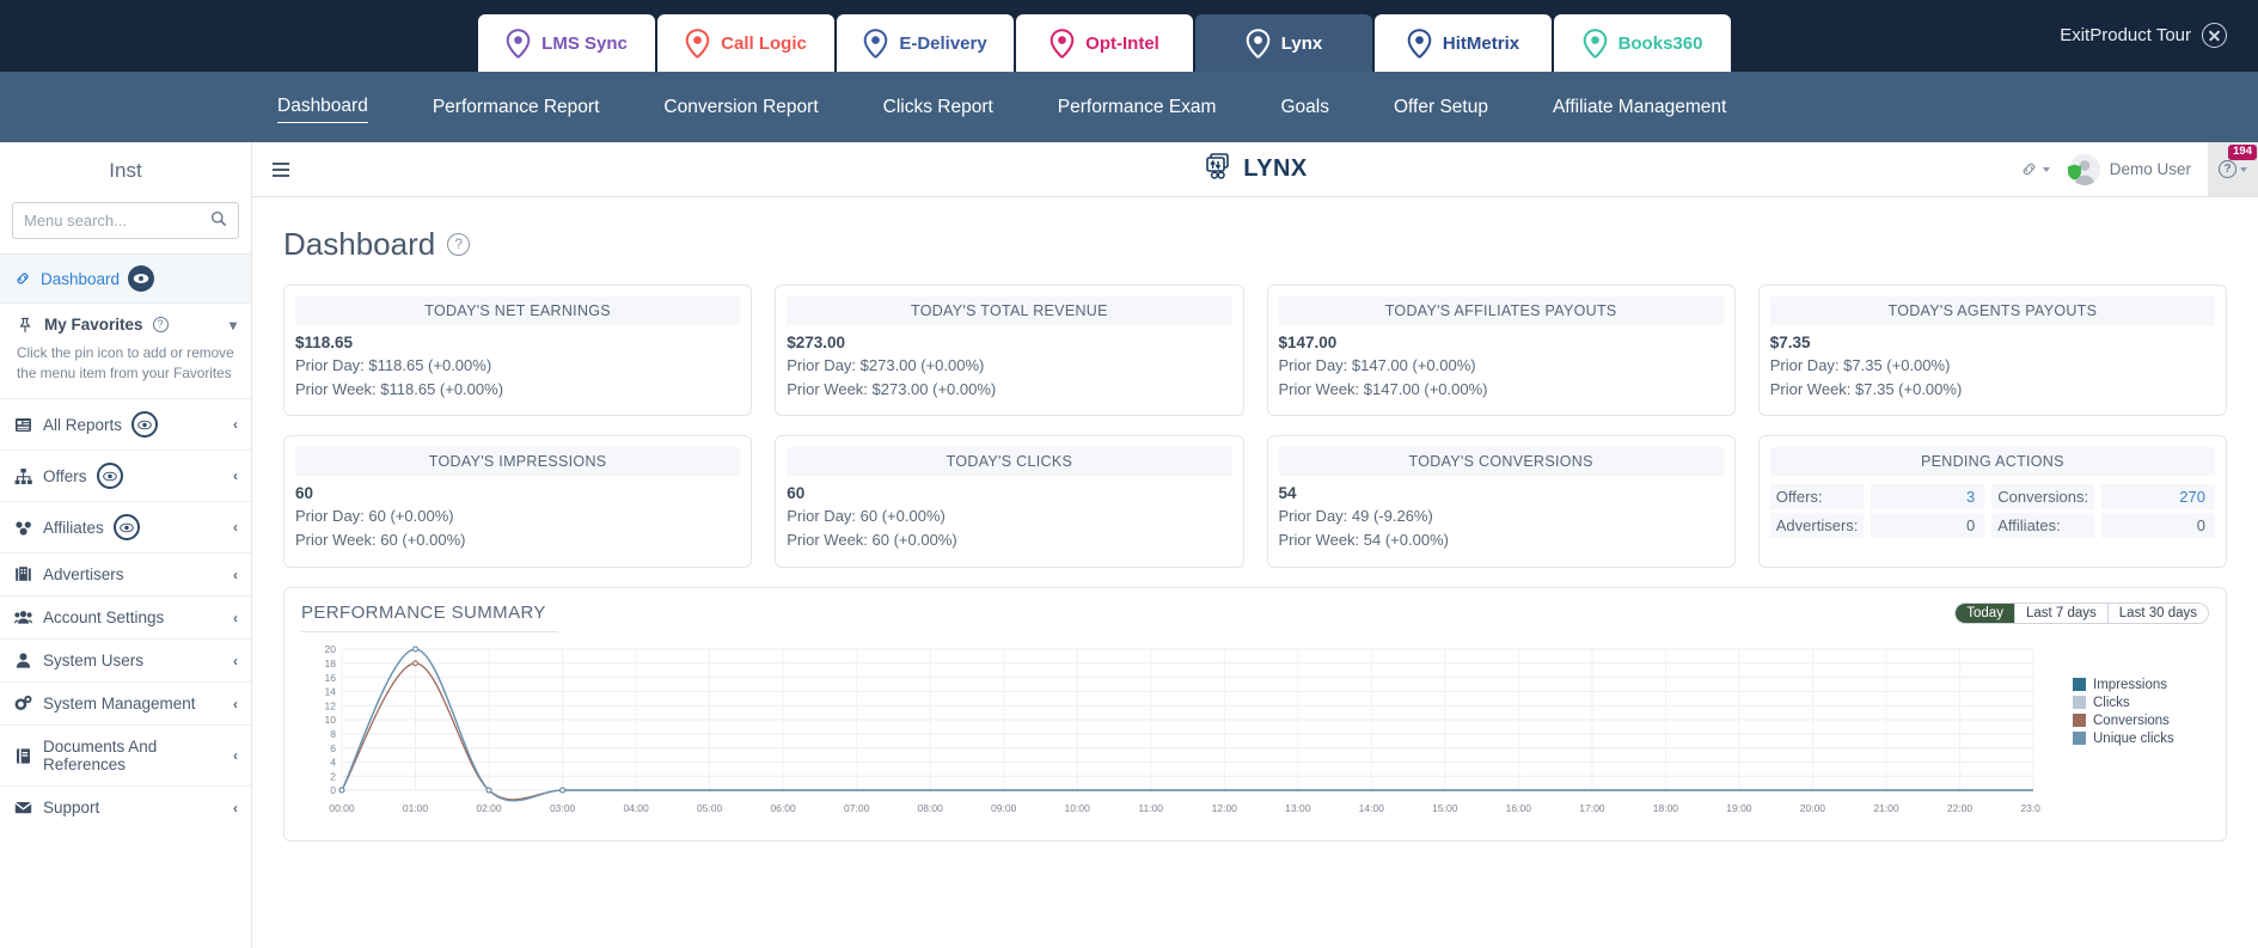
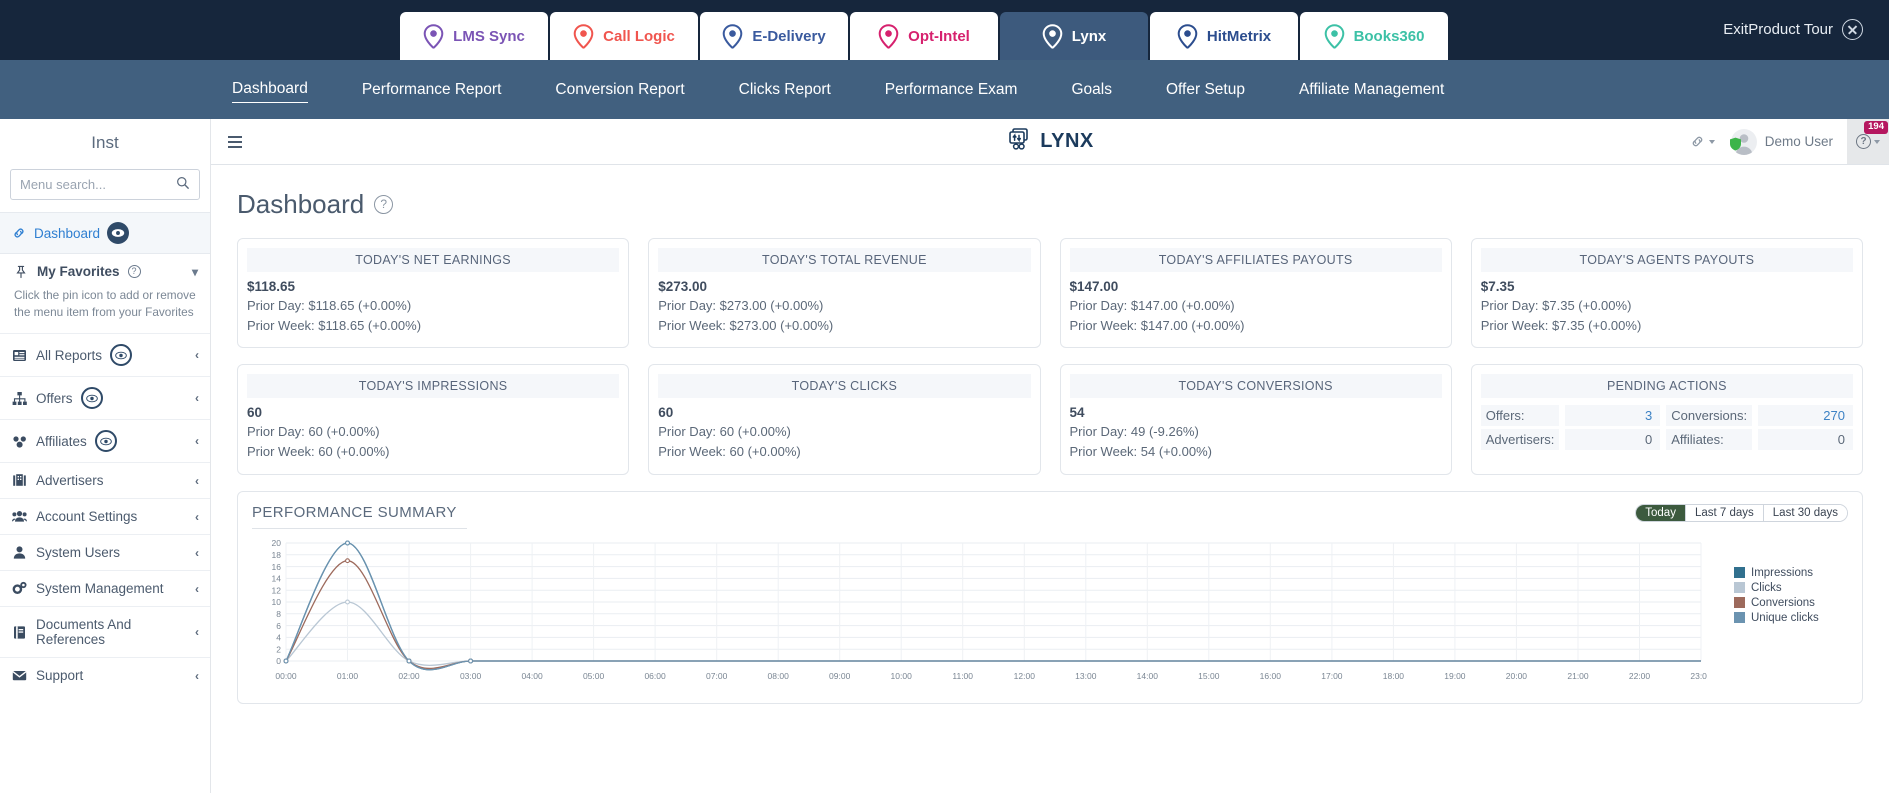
Clicks/01:00: 20 -> 10
Conversions/01:00: 18 -> 17
